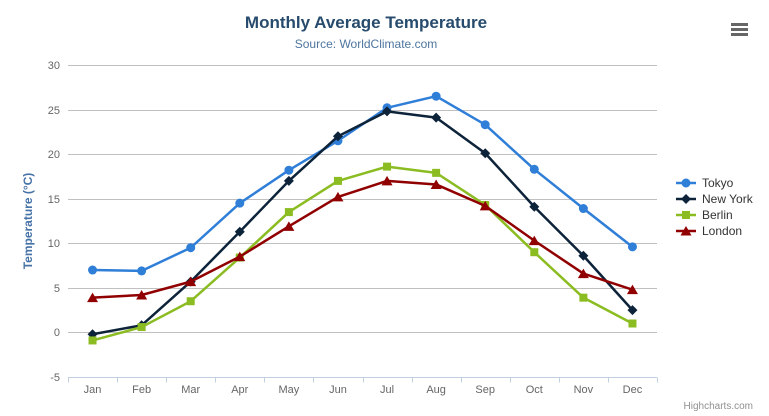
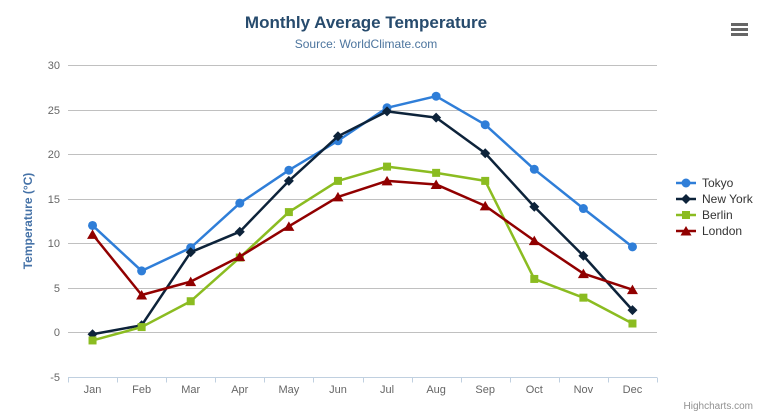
Tokyo/Jan: 7 -> 12
London/Jan: 4 -> 11
New York/Mar: 6 -> 9
Berlin/Sep: 14 -> 17
Berlin/Oct: 9 -> 6
